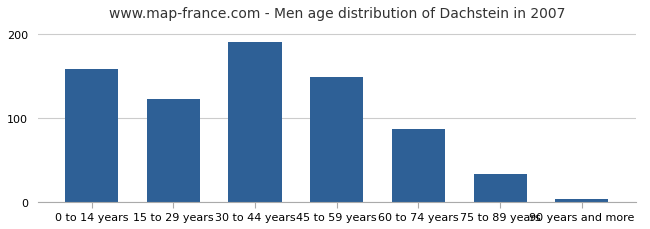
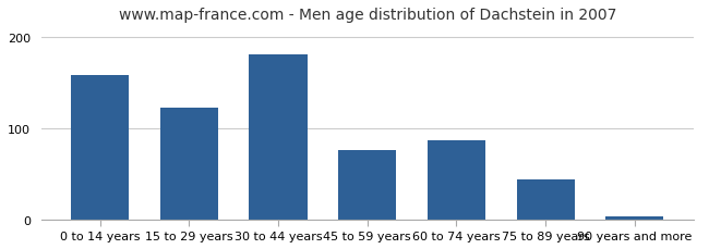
30 to 44 years: 190 -> 180
45 to 59 years: 148 -> 76
75 to 89 years: 33 -> 44
